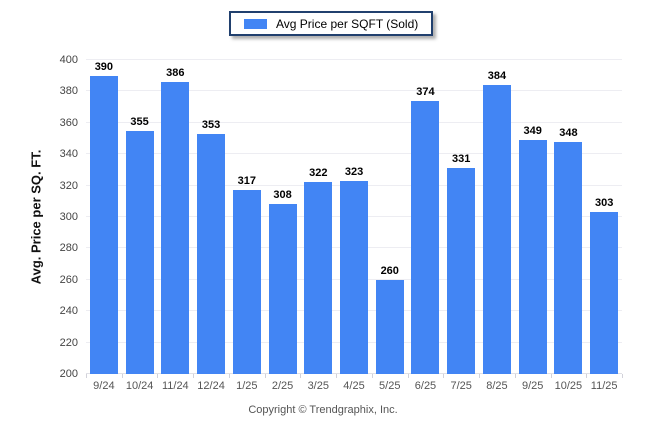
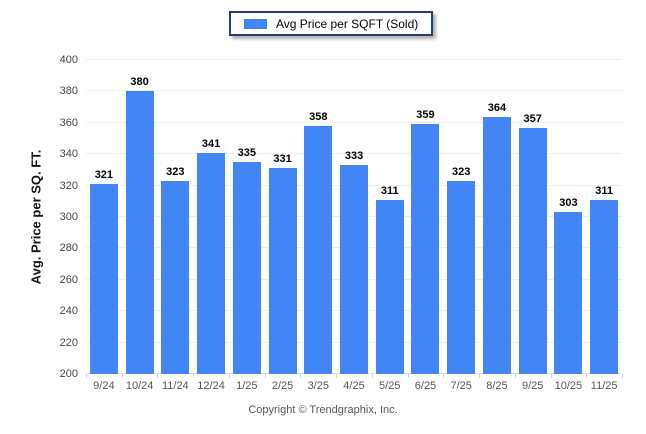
9/24: 390 -> 321
10/24: 355 -> 380
11/24: 386 -> 323
12/24: 353 -> 341
1/25: 317 -> 335
2/25: 308 -> 331
3/25: 322 -> 358
4/25: 323 -> 333
5/25: 260 -> 311
6/25: 374 -> 359
7/25: 331 -> 323
8/25: 384 -> 364
9/25: 349 -> 357
10/25: 348 -> 303
11/25: 303 -> 311
